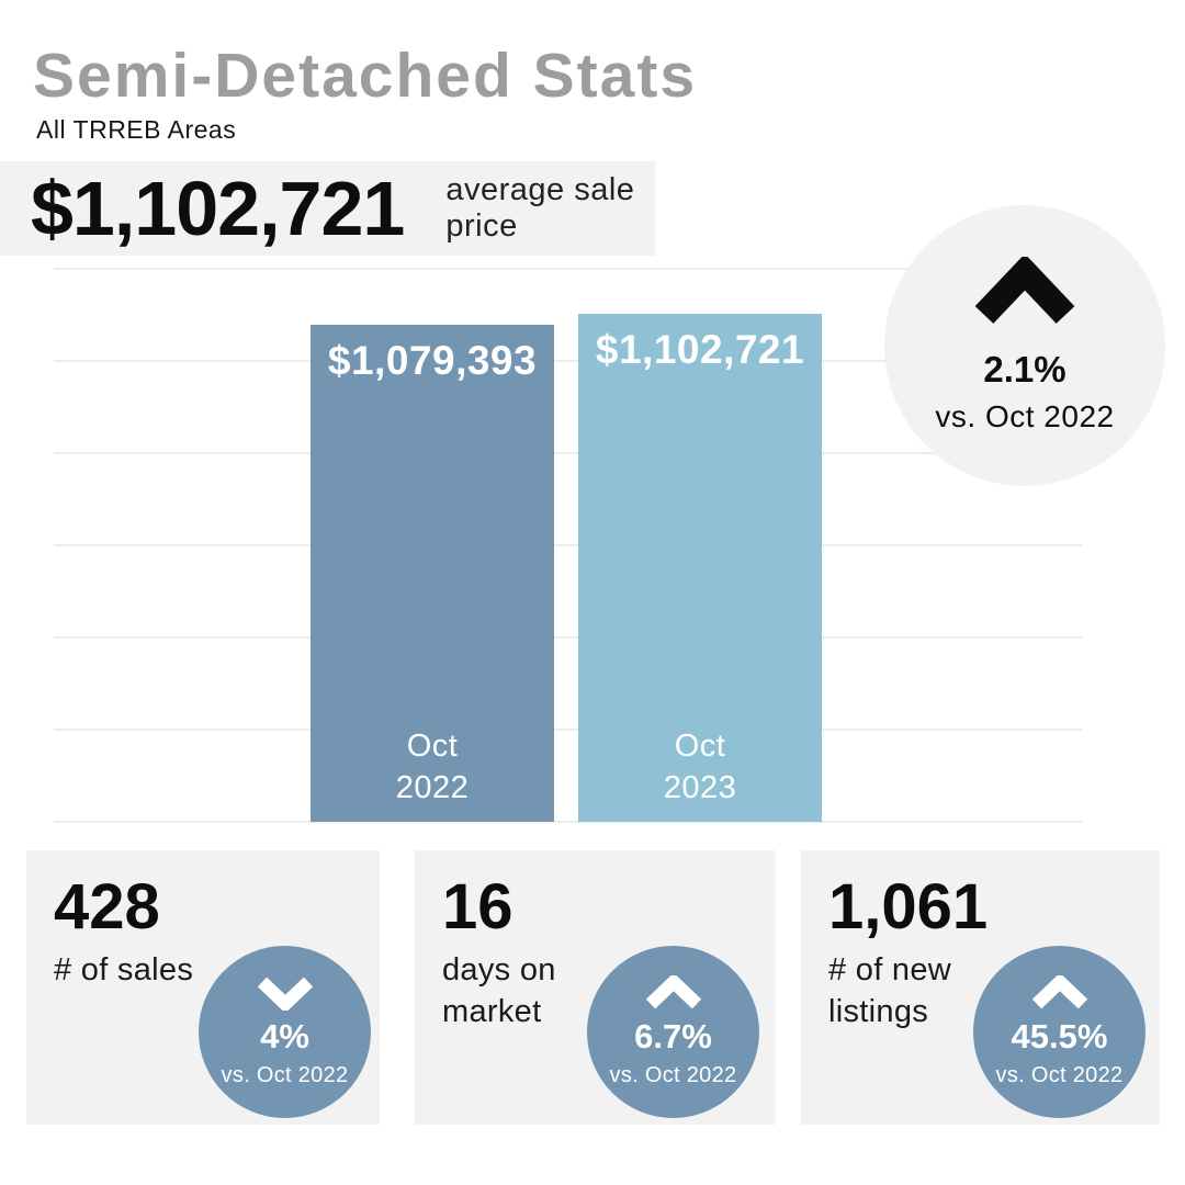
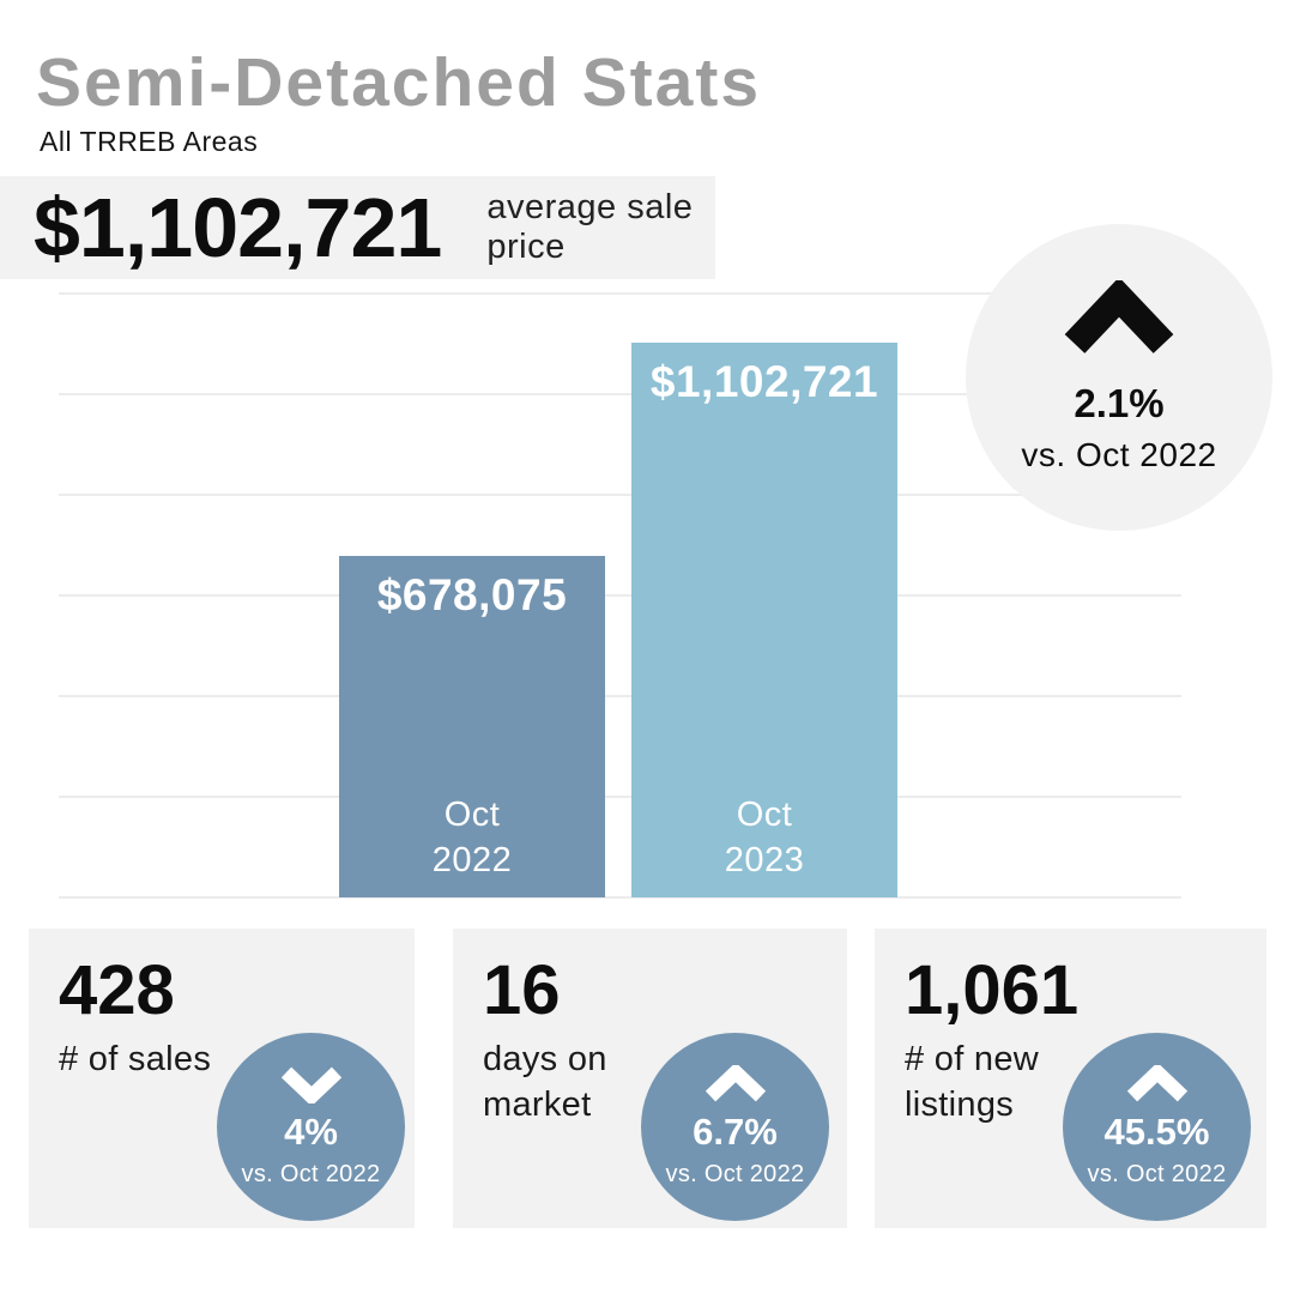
Oct 2022: $1,079,393 -> $678,075
